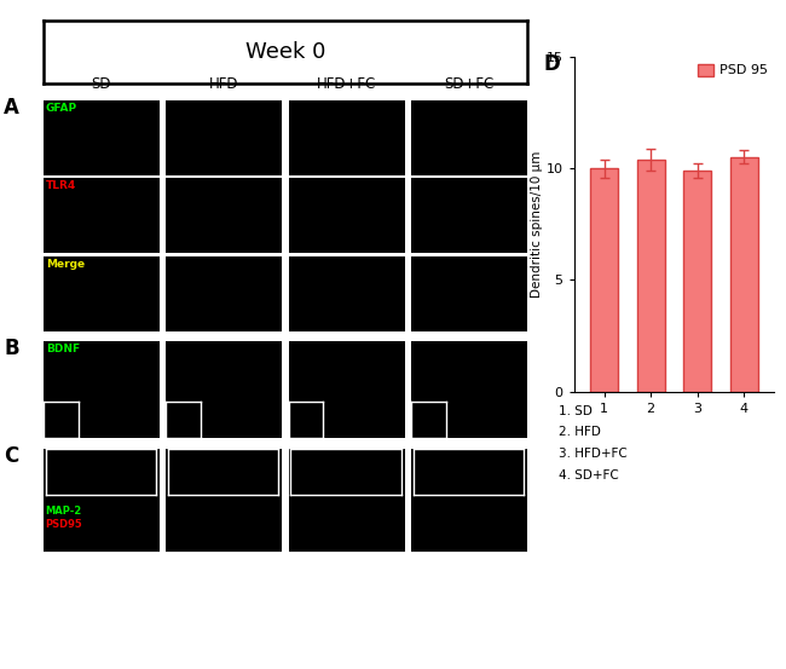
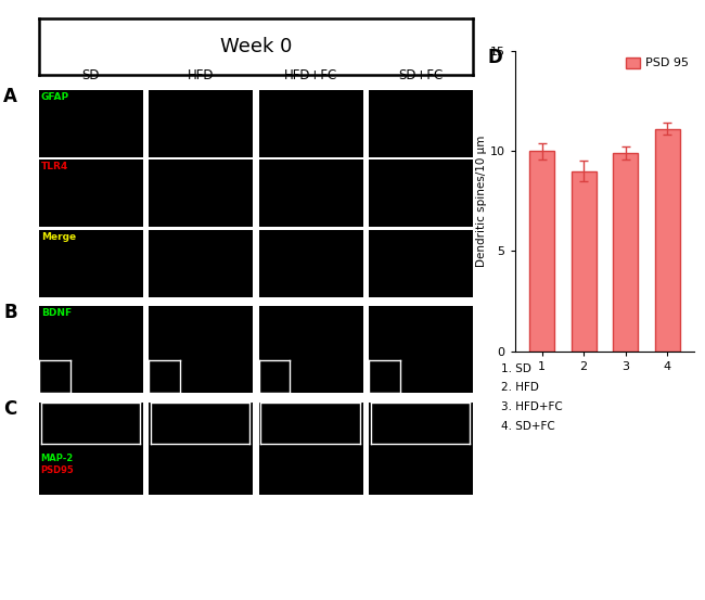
2: 10.4 -> 9.0
4: 10.5 -> 11.1
